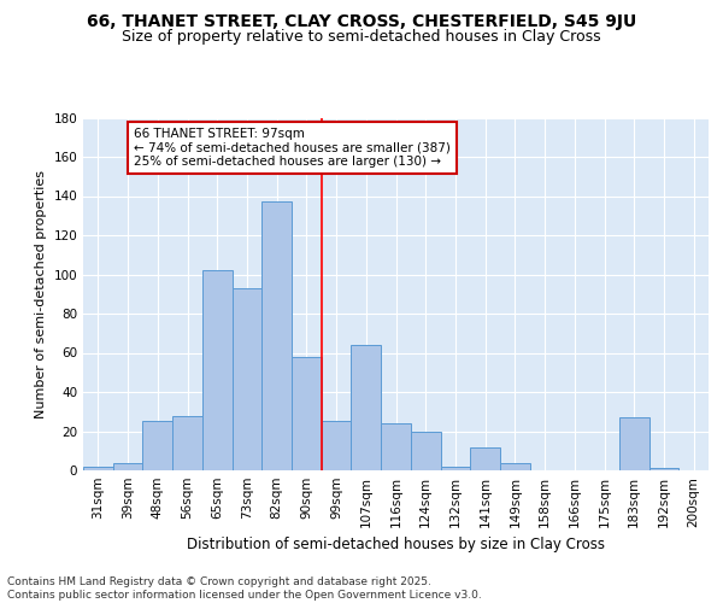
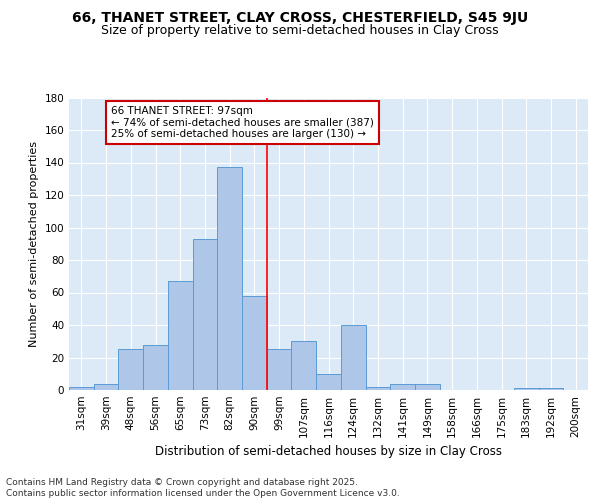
65sqm: 102 -> 67
107sqm: 64 -> 30
116sqm: 24 -> 10
124sqm: 20 -> 40
141sqm: 12 -> 4
183sqm: 27 -> 1
